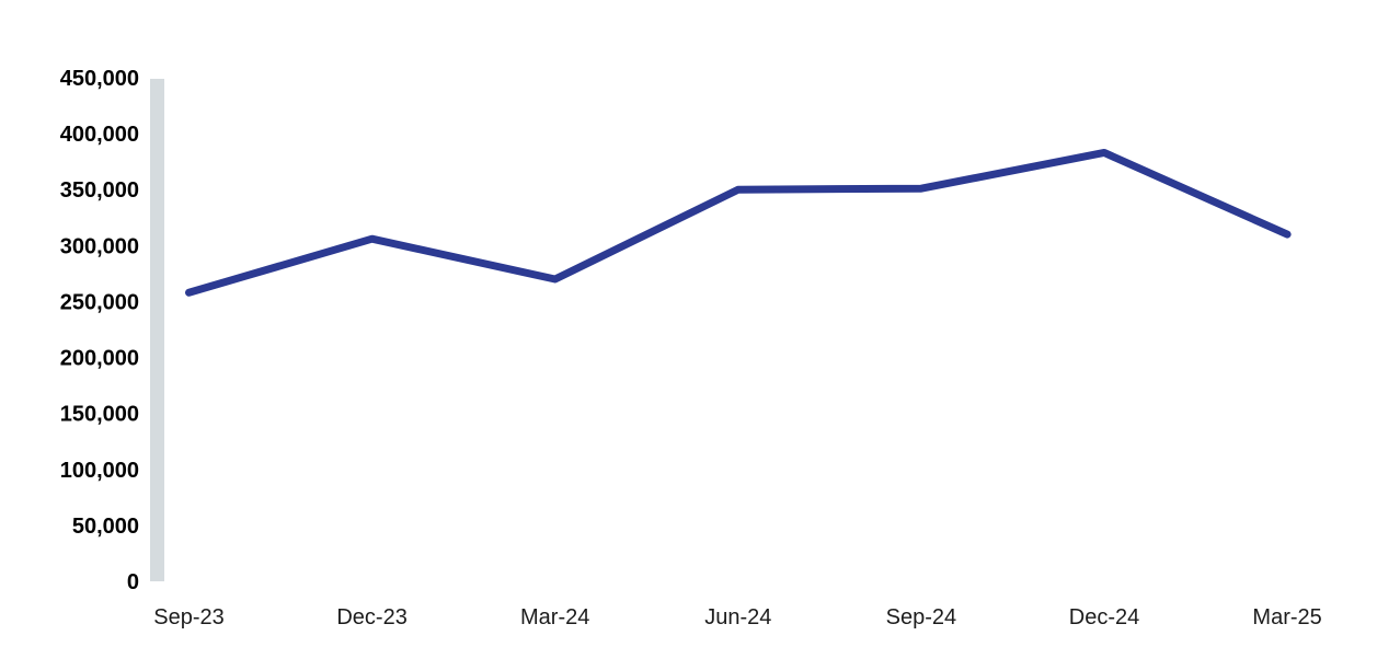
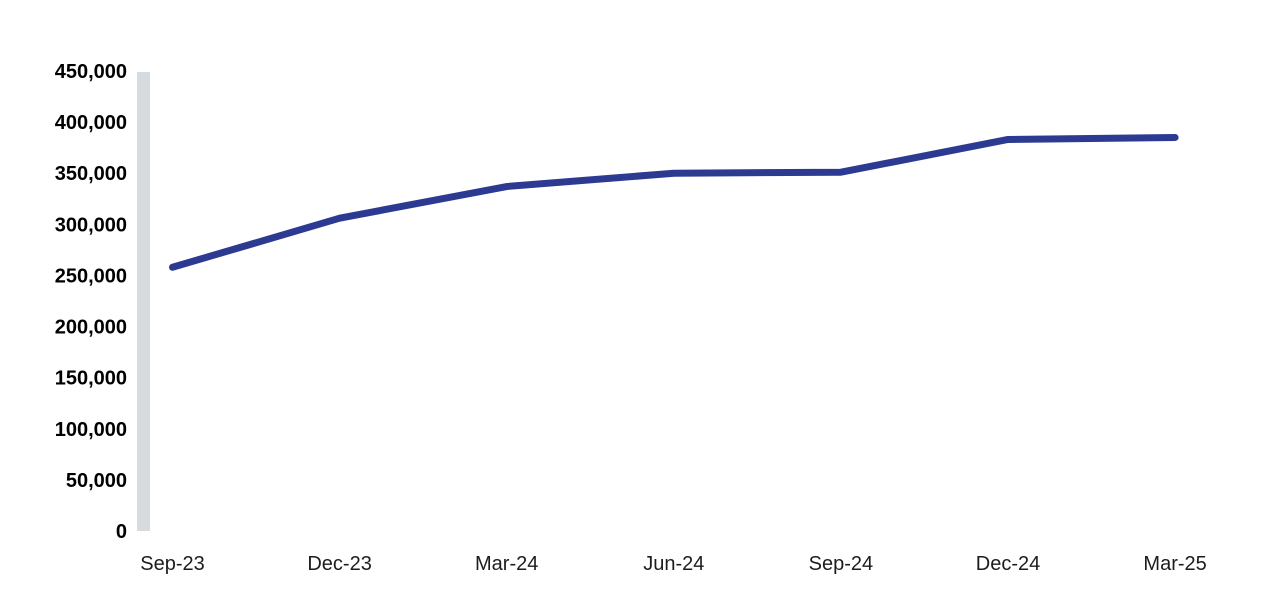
Mar-24: 270000 -> 337000
Mar-25: 310000 -> 385000
